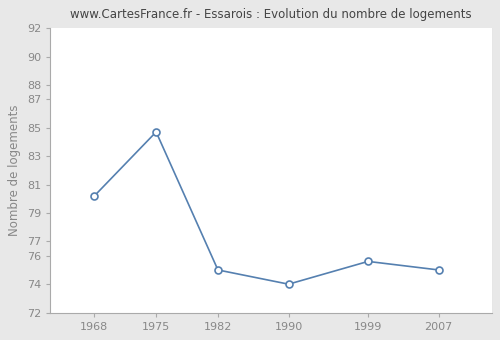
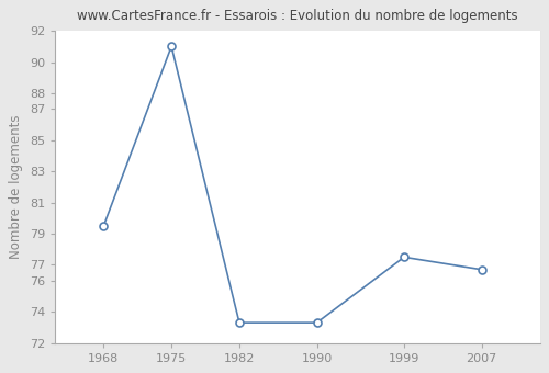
1968: 80.2 -> 79.5
1975: 84.7 -> 91.0
1982: 75.0 -> 73.3
1990: 74.0 -> 73.3
1999: 75.6 -> 77.5
2007: 75.0 -> 76.7
